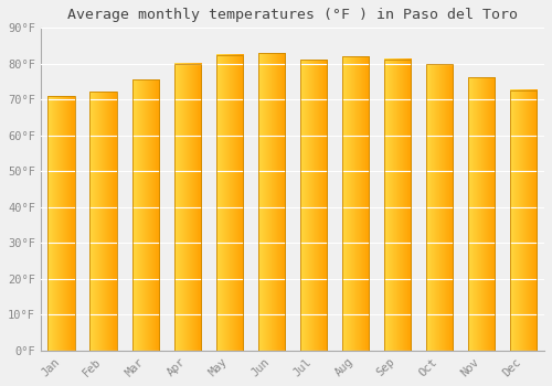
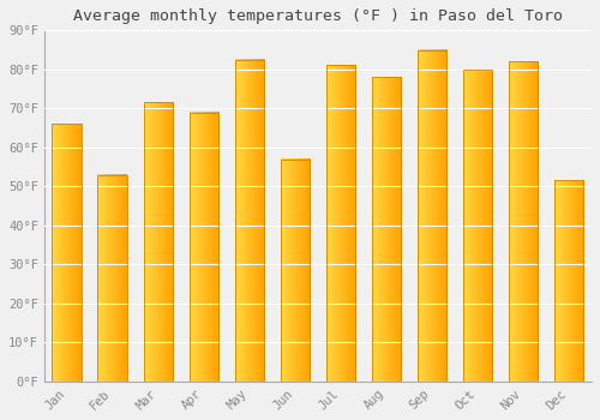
Jan: 70.9°F -> 66.0°F
Feb: 72.1°F -> 53.0°F
Mar: 75.5°F -> 71.5°F
Apr: 80.0°F -> 69.0°F
Jun: 82.9°F -> 57.0°F
Aug: 82.1°F -> 78.0°F
Sep: 81.3°F -> 85.0°F
Nov: 76.1°F -> 82.0°F
Dec: 72.7°F -> 51.5°F
